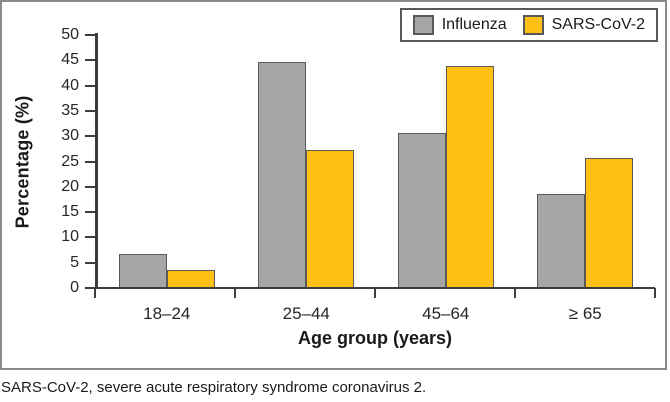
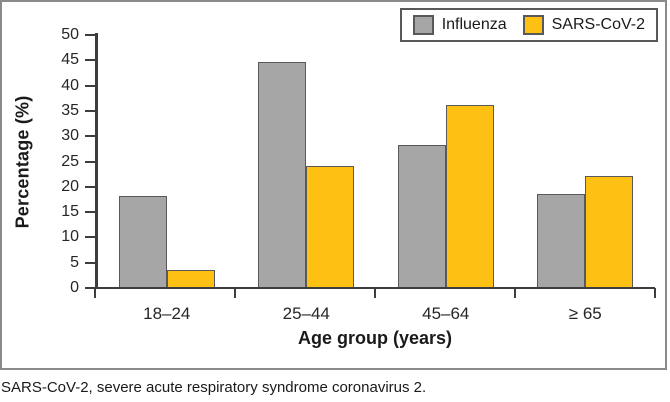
Influenza/18–24: 7 -> 18
SARS-CoV-2/25–44: 27 -> 24
Influenza/45–64: 30 -> 28
SARS-CoV-2/45–64: 44 -> 36
SARS-CoV-2/≥ 65: 26 -> 22
